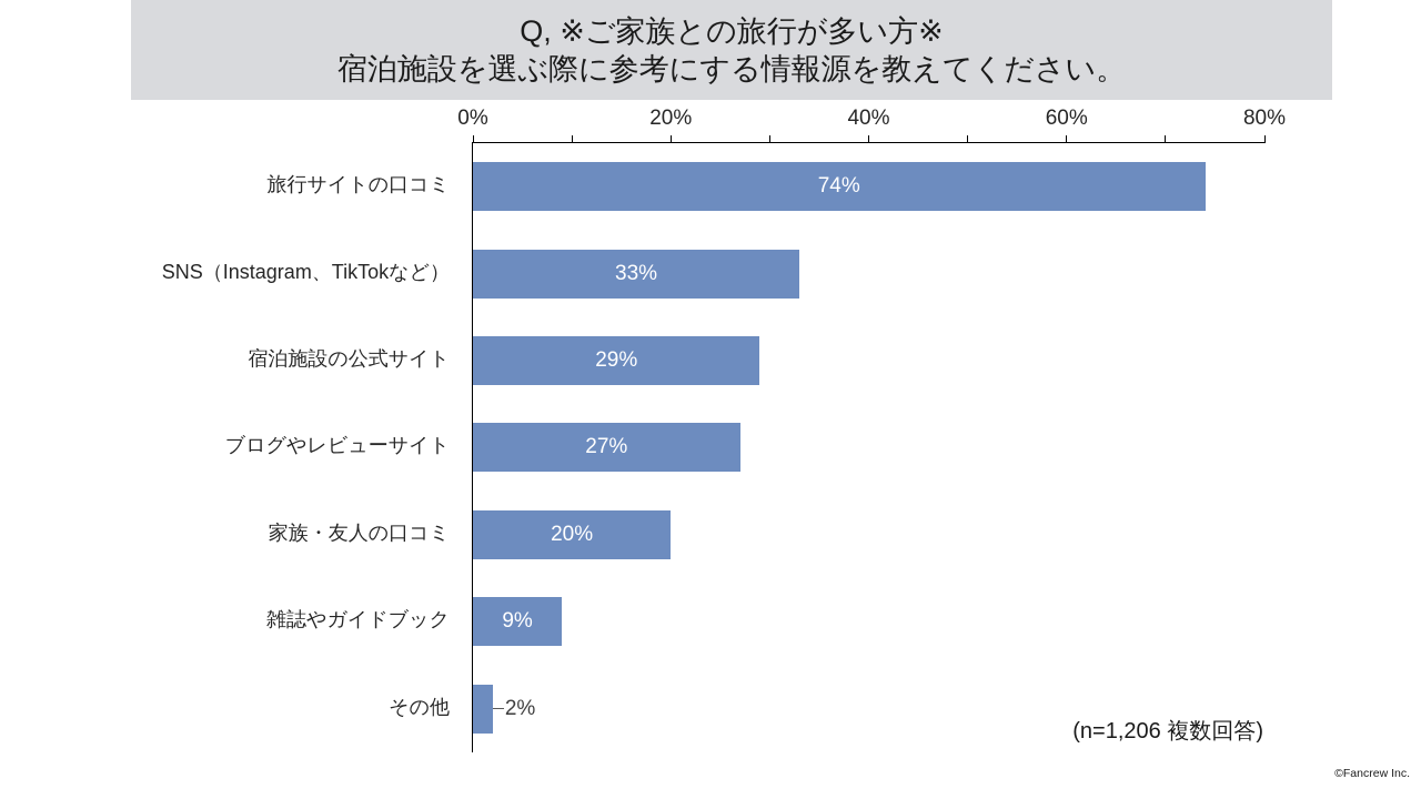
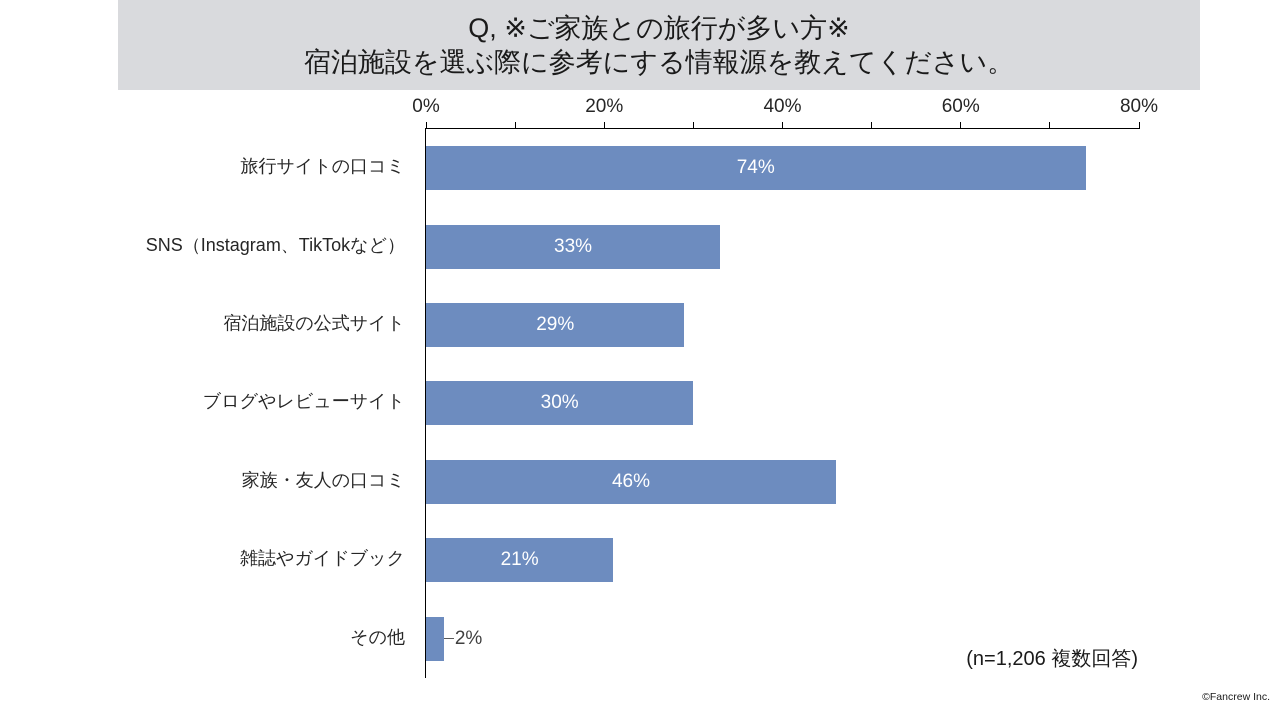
ブログやレビューサイト: 27% -> 30%
家族・友人の口コミ: 20% -> 46%
雑誌やガイドブック: 9% -> 21%
